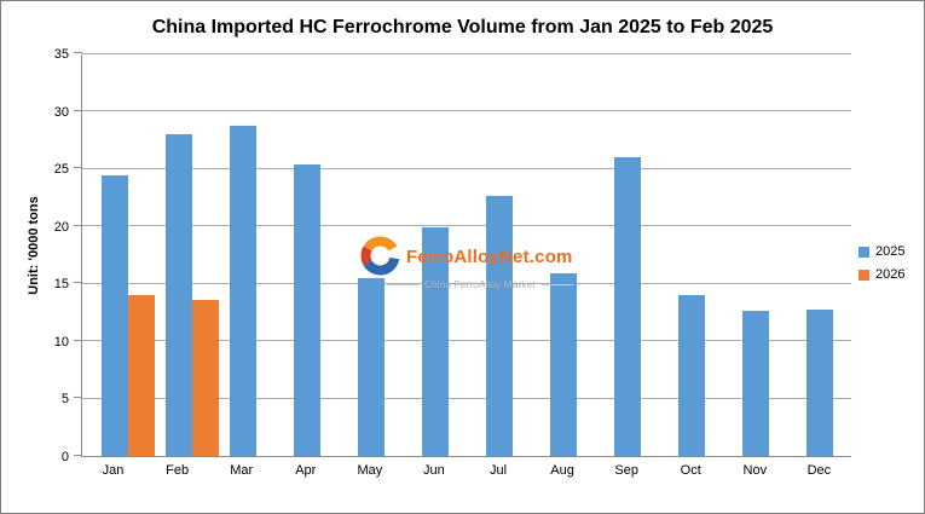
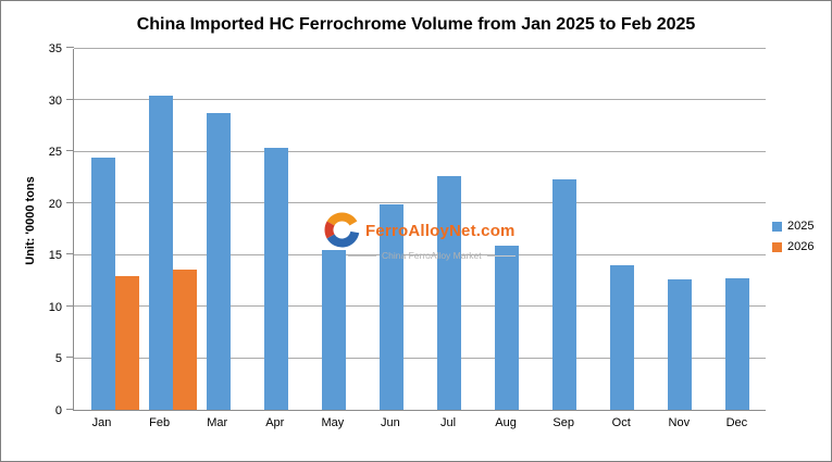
2026/Jan: 14 -> 13
2025/Feb: 28 -> 30
2025/Sep: 26 -> 22
